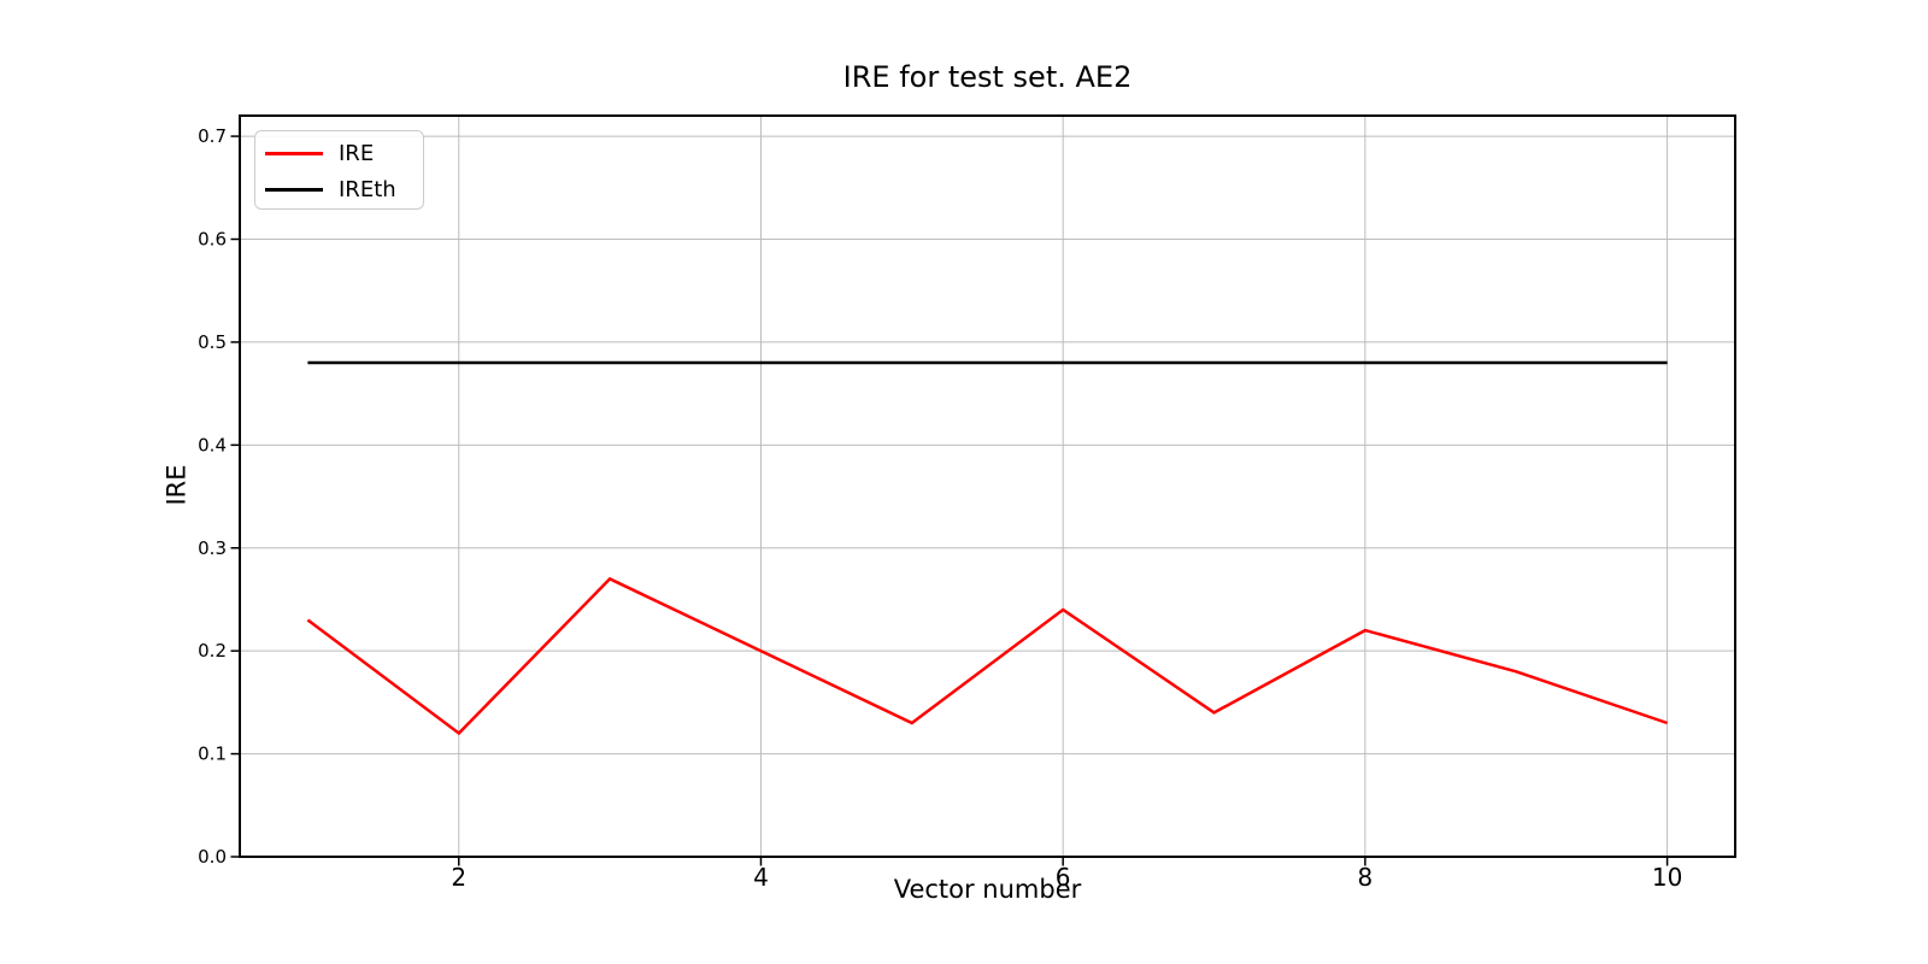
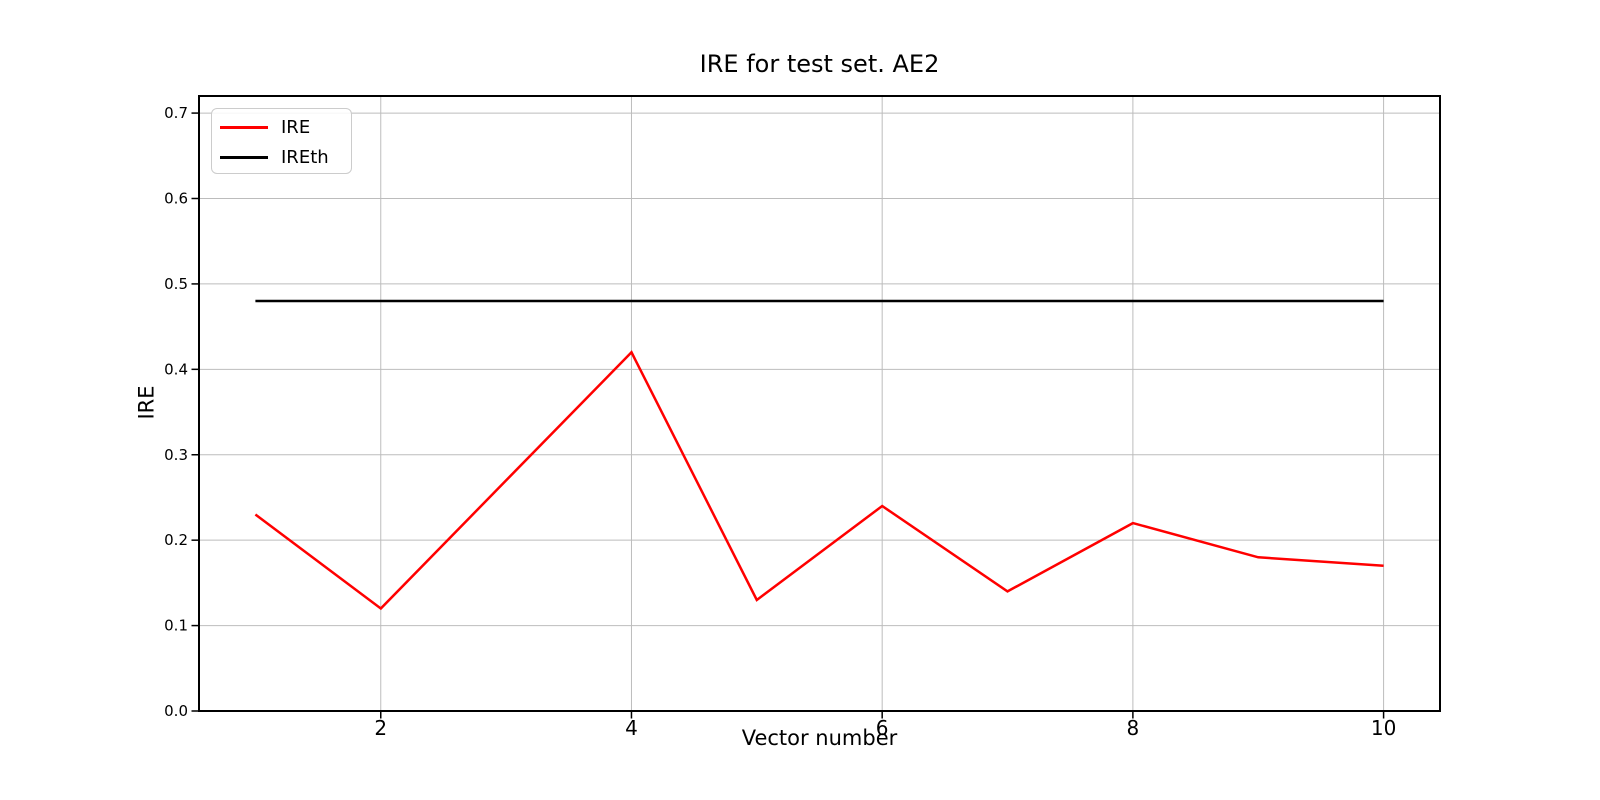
IRE/4: 0.20 -> 0.42
IRE/10: 0.13 -> 0.17
